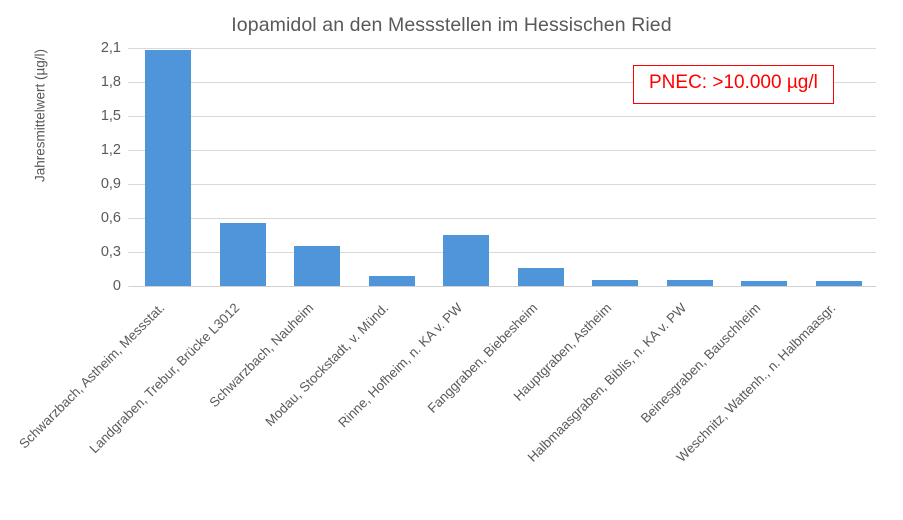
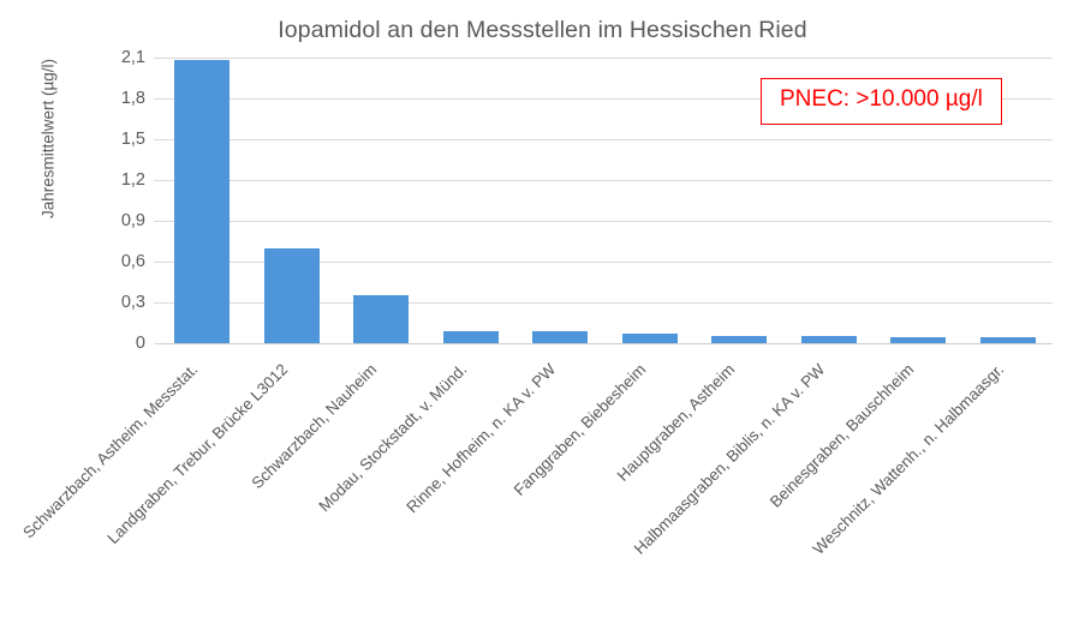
Landgraben, Trebur, Brücke L3012: 0,56 -> 0,70
Rinne, Hofheim, n. KA v. PW: 0,45 -> 0,09
Fanggraben, Biebesheim: 0,16 -> 0,07
